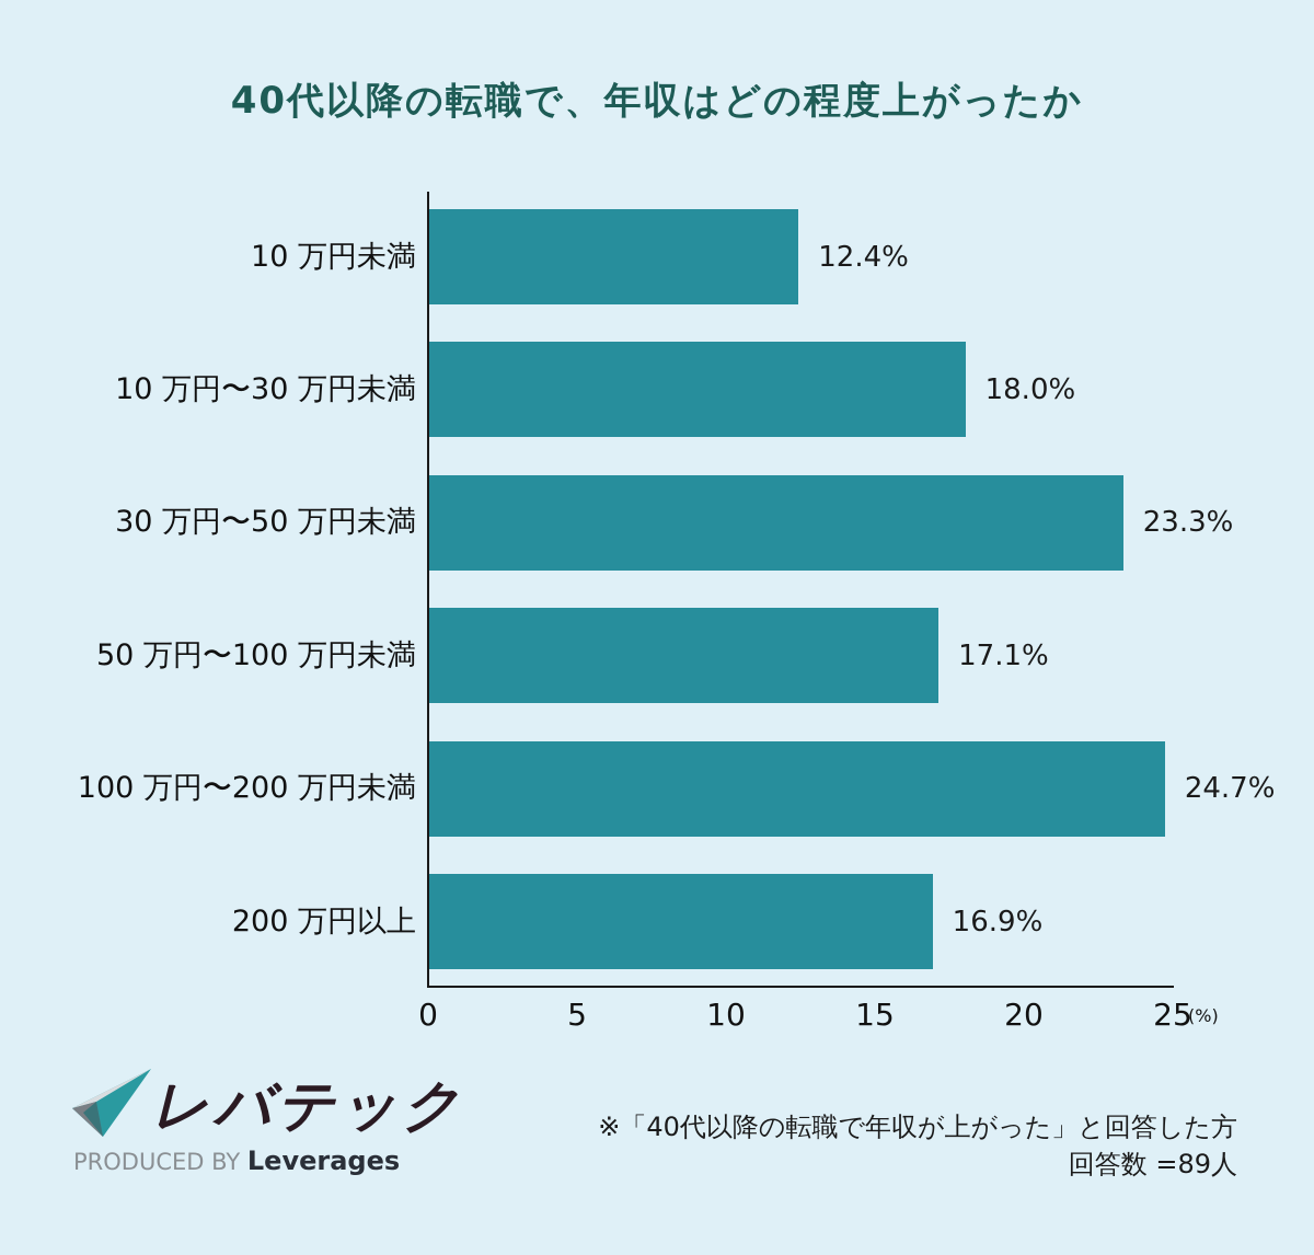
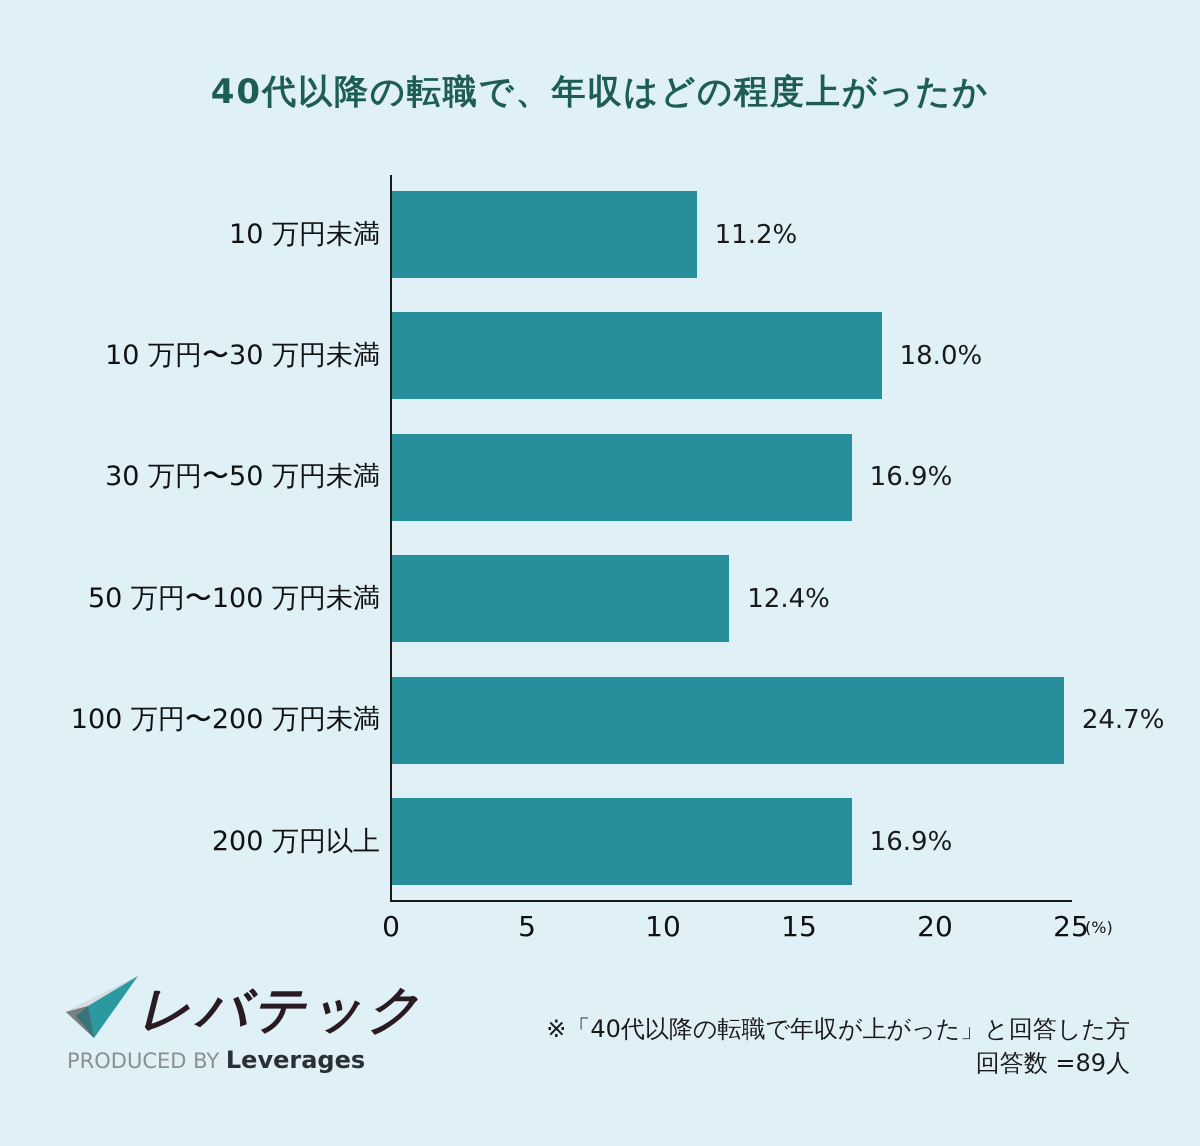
10 万円未満: 12.4% -> 11.2%
30 万円〜50 万円未満: 23.3% -> 16.9%
50 万円〜100 万円未満: 17.1% -> 12.4%
